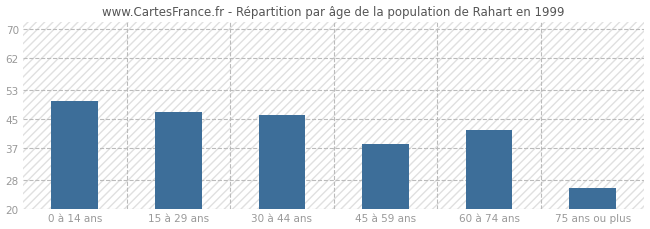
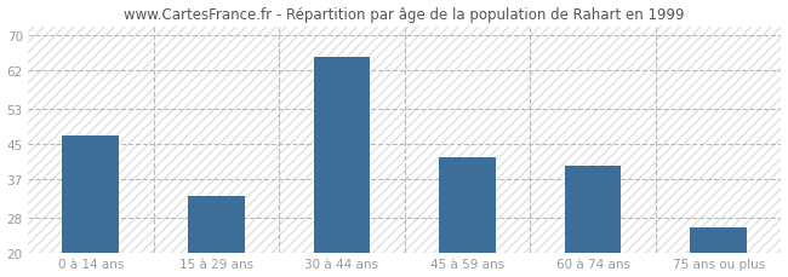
0 à 14 ans: 50 -> 47
15 à 29 ans: 47 -> 33
30 à 44 ans: 46 -> 65
45 à 59 ans: 38 -> 42
60 à 74 ans: 42 -> 40
